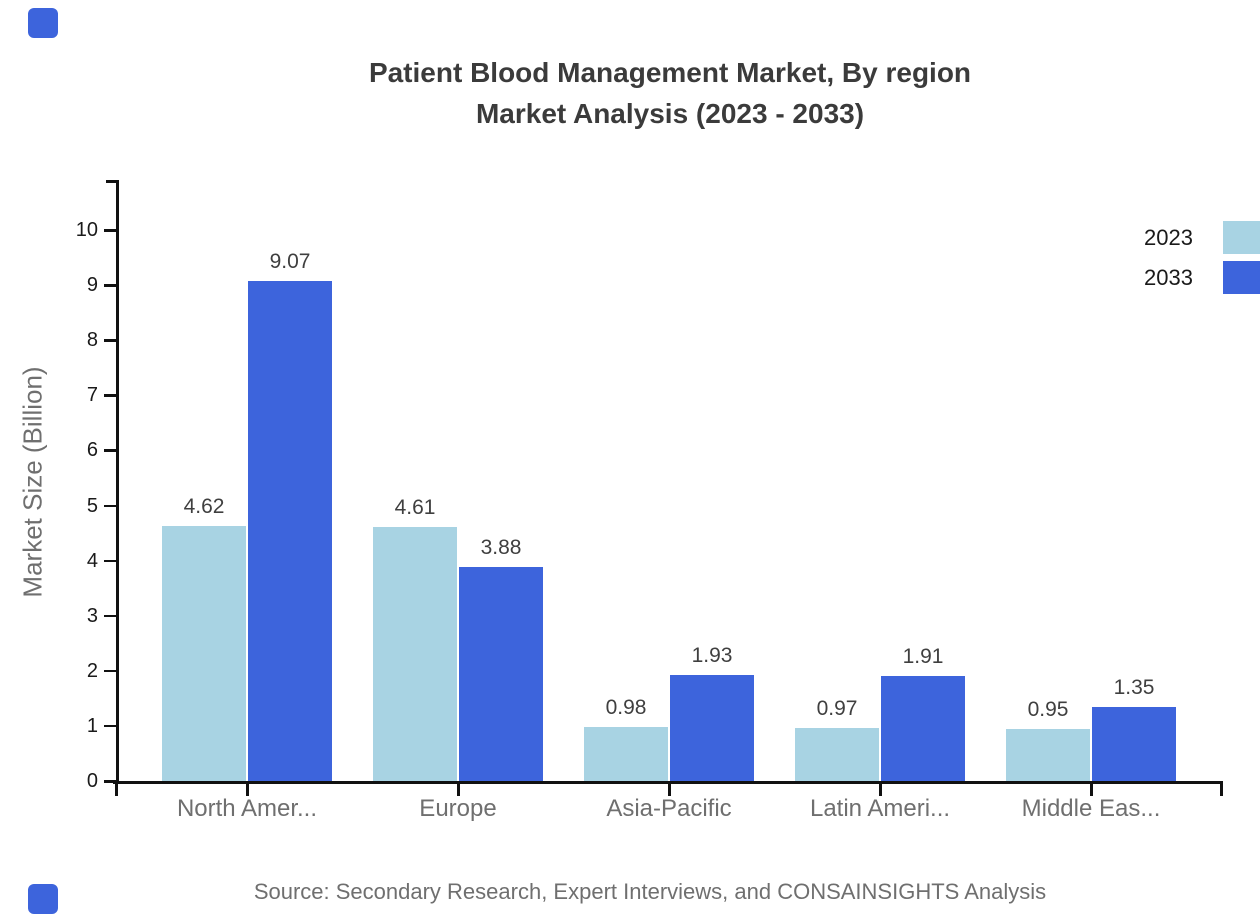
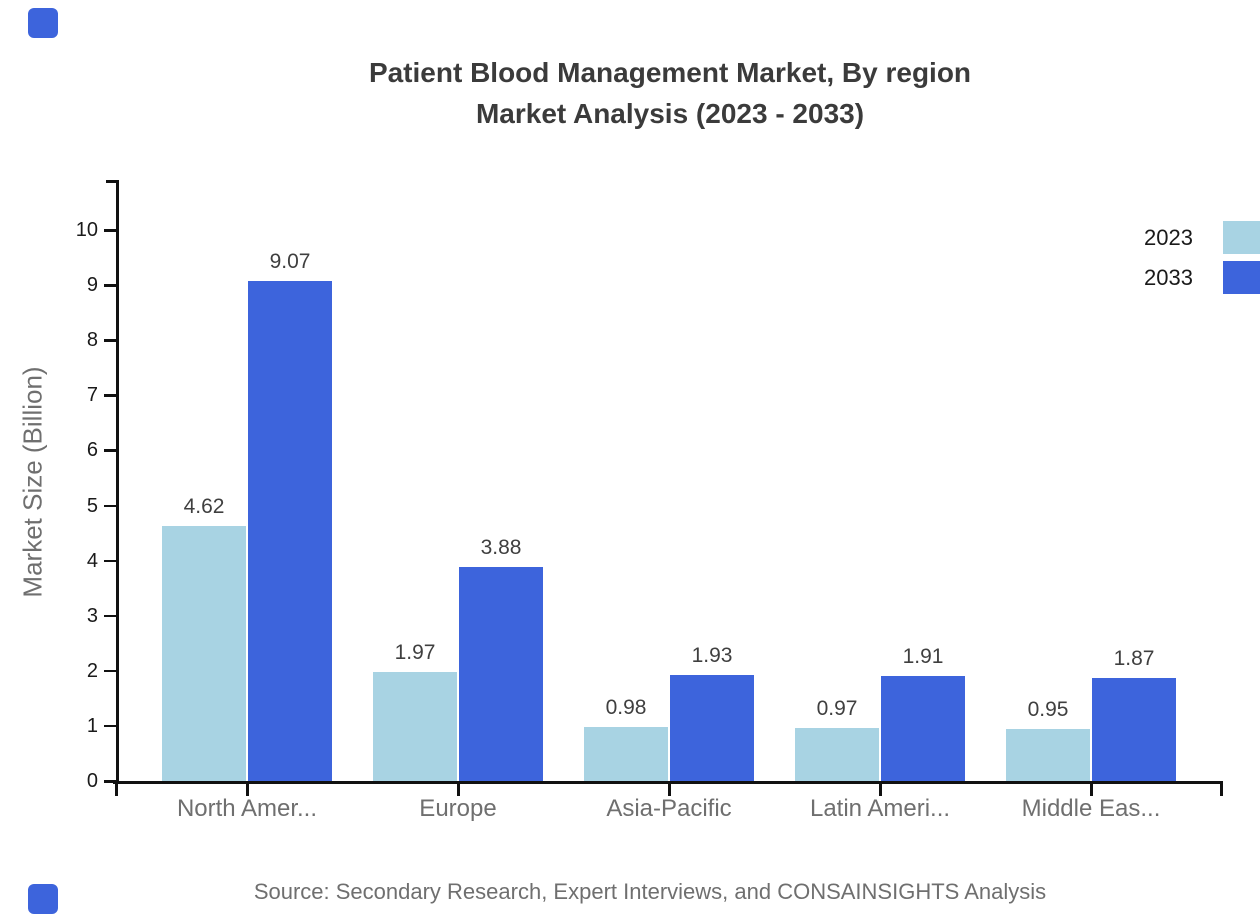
2023/Europe: 4.61 -> 1.97
2033/Middle Eas...: 1.35 -> 1.87
